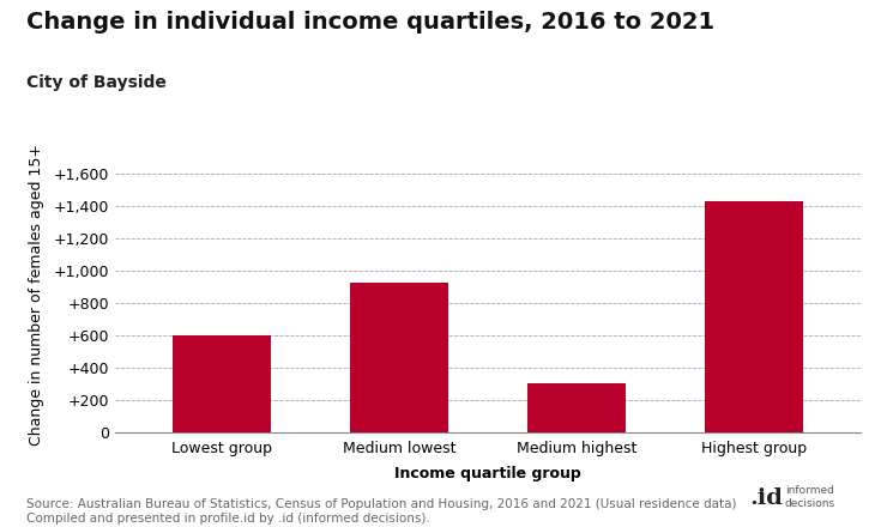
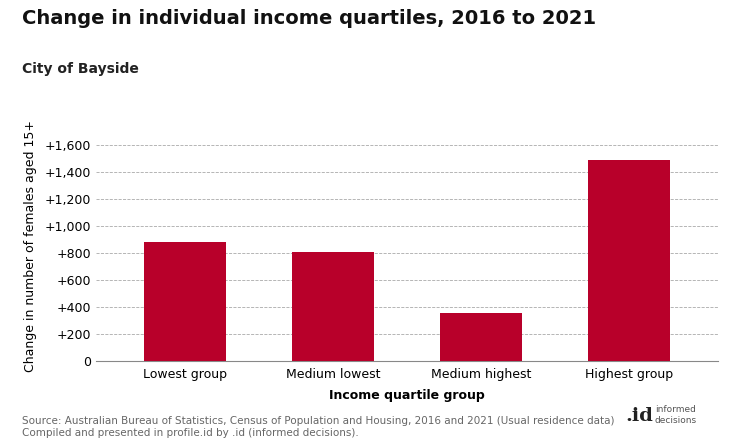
Lowest group: 600 -> 880
Medium lowest: 930 -> 810
Medium highest: 300 -> 360
Highest group: 1,430 -> 1,500
